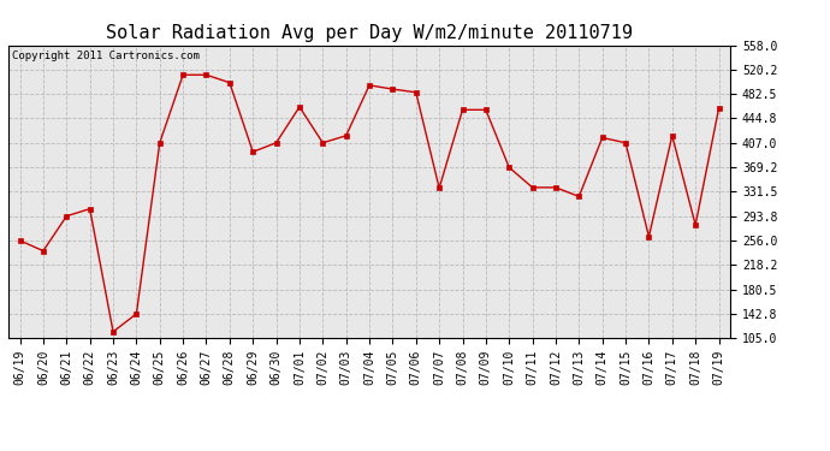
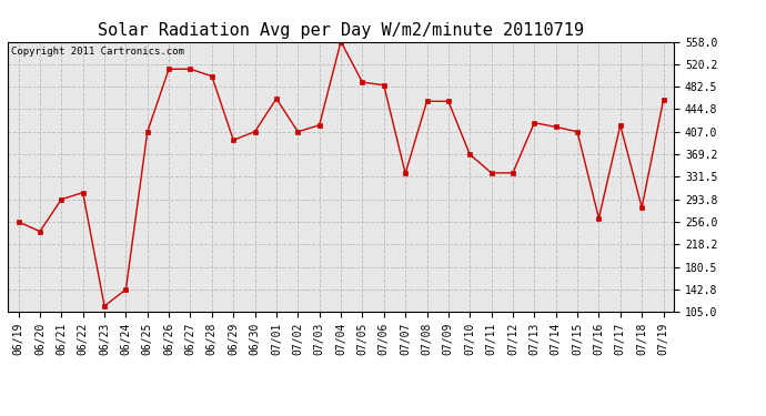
07/04: 496 -> 558
07/13: 324 -> 422
